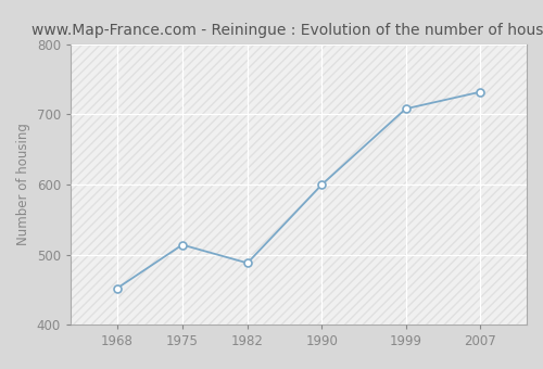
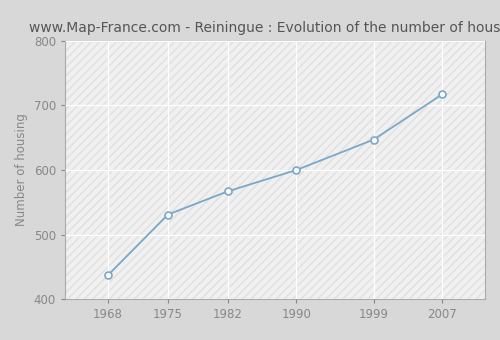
1968: 452 -> 437
1975: 514 -> 531
1982: 488 -> 567
1999: 708 -> 647
2007: 732 -> 717
